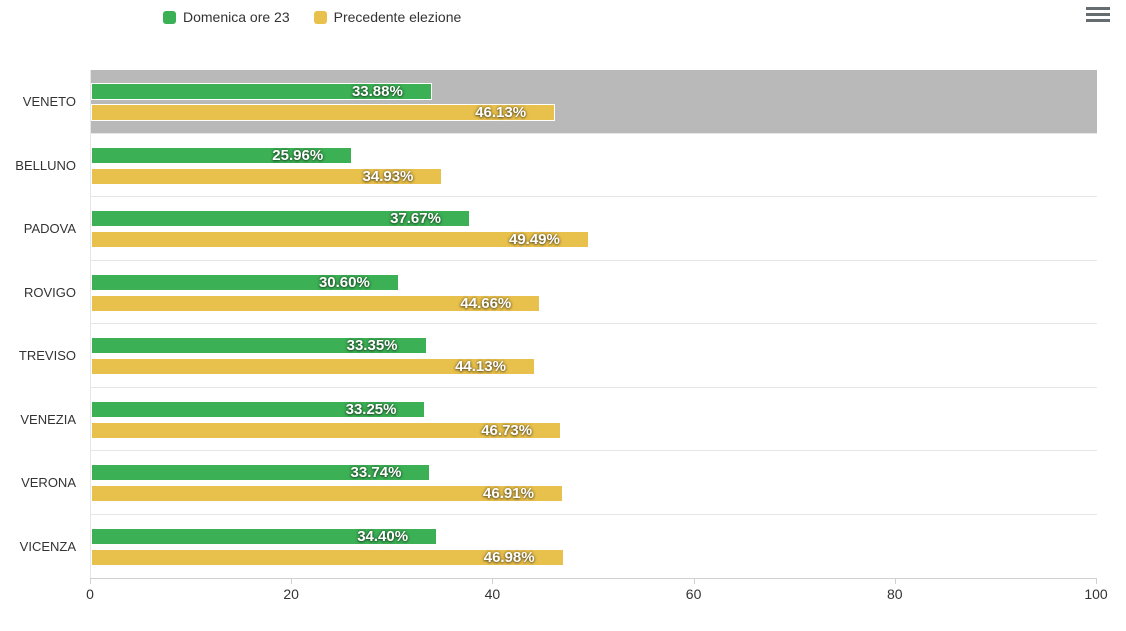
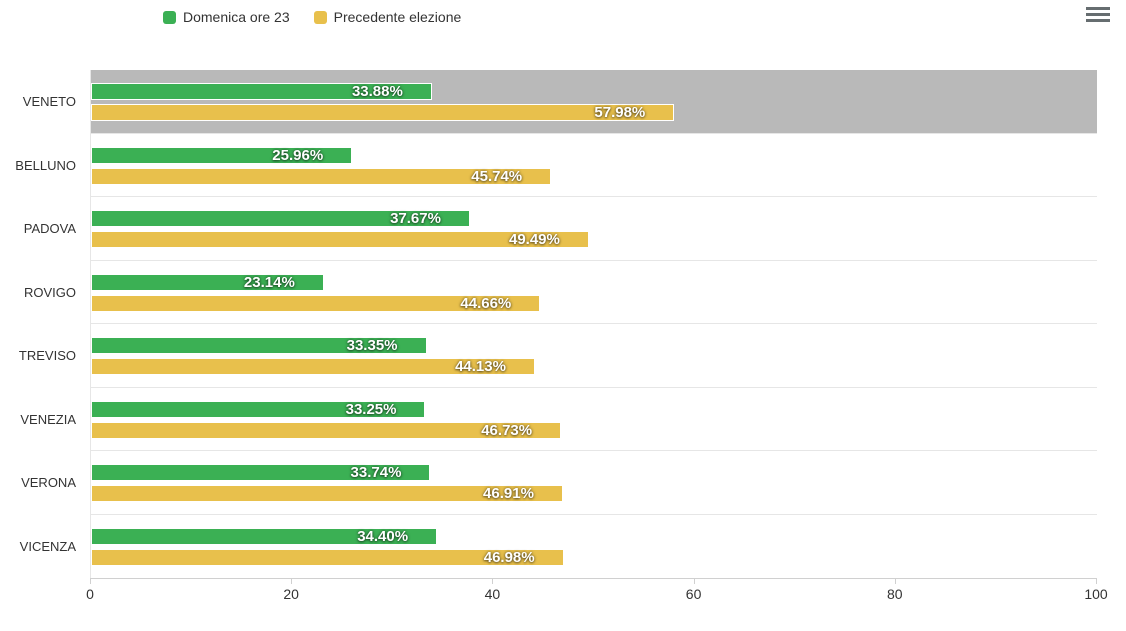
Precedente elezione/VENETO: 46.13% -> 57.98%
Precedente elezione/BELLUNO: 34.93% -> 45.74%
Domenica ore 23/ROVIGO: 30.60% -> 23.14%
